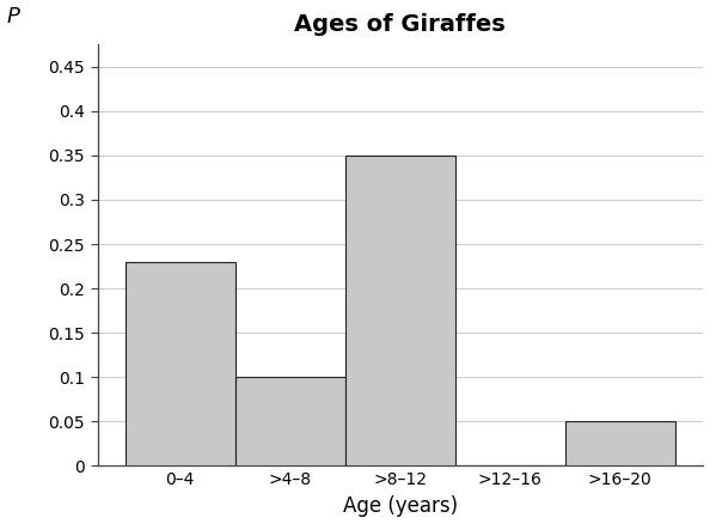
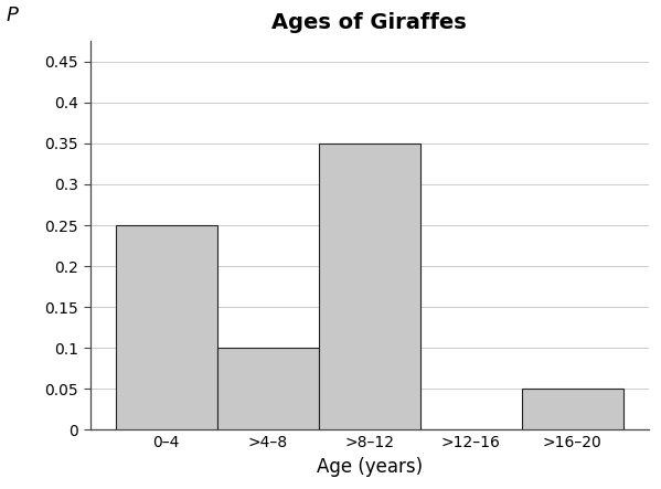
0–4: 0.23 -> 0.25
